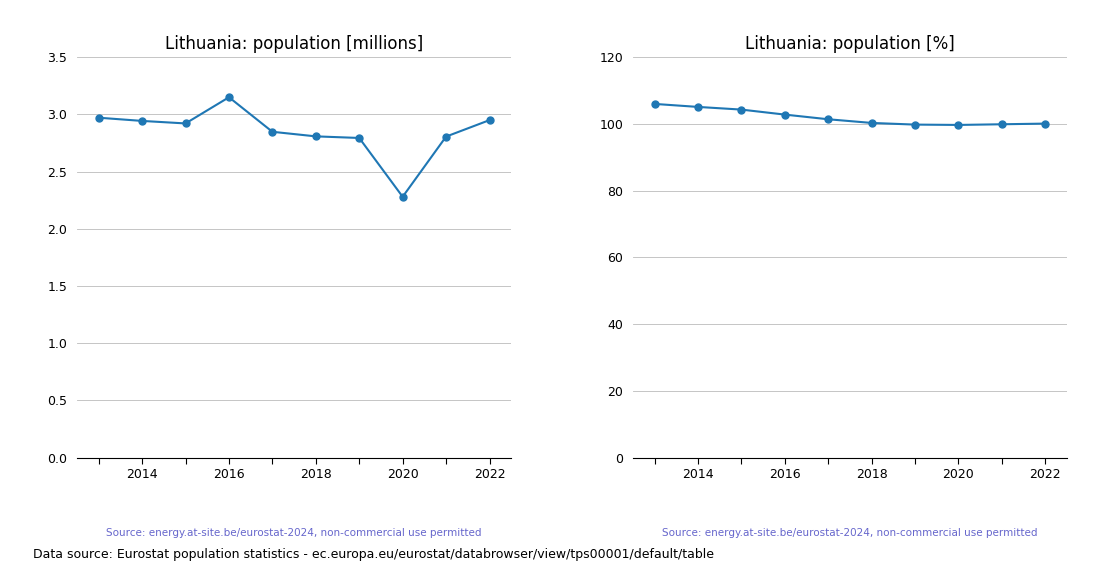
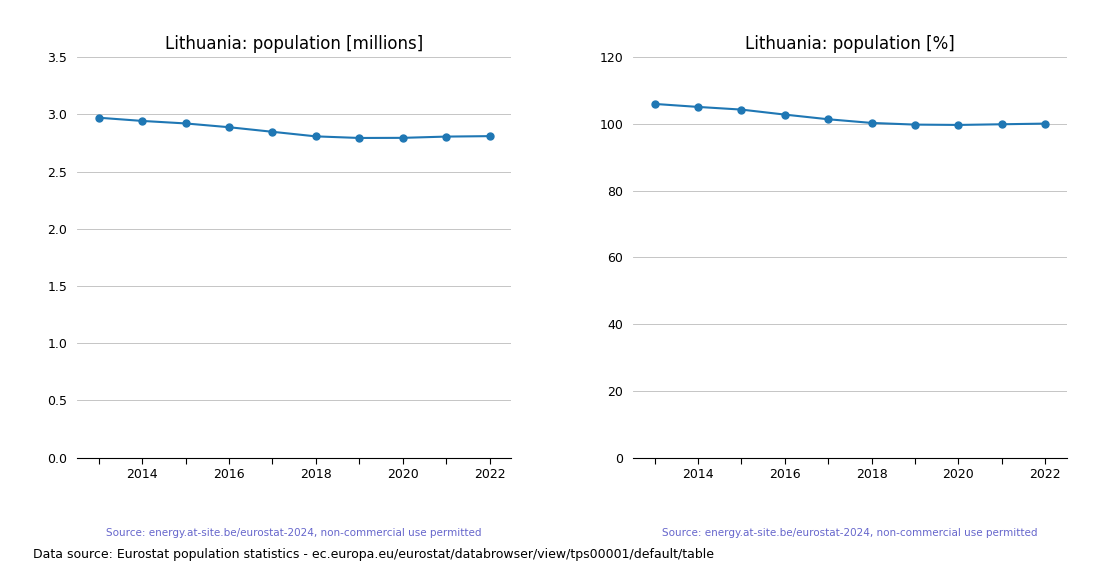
Lithuania: population [millions]/2016: 3.15 -> 2.89
Lithuania: population [millions]/2020: 2.28 -> 2.79
Lithuania: population [millions]/2022: 2.95 -> 2.81
